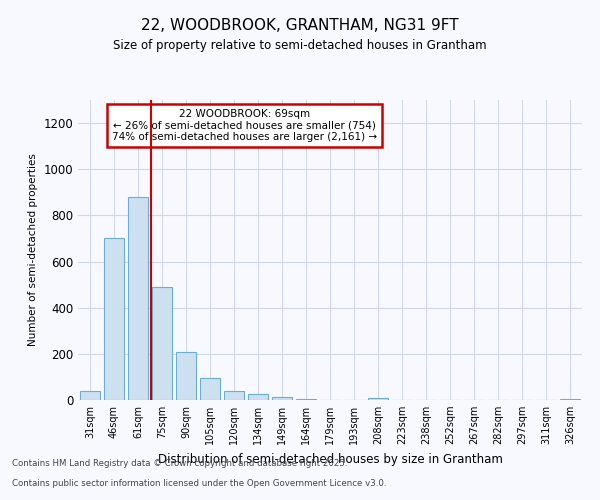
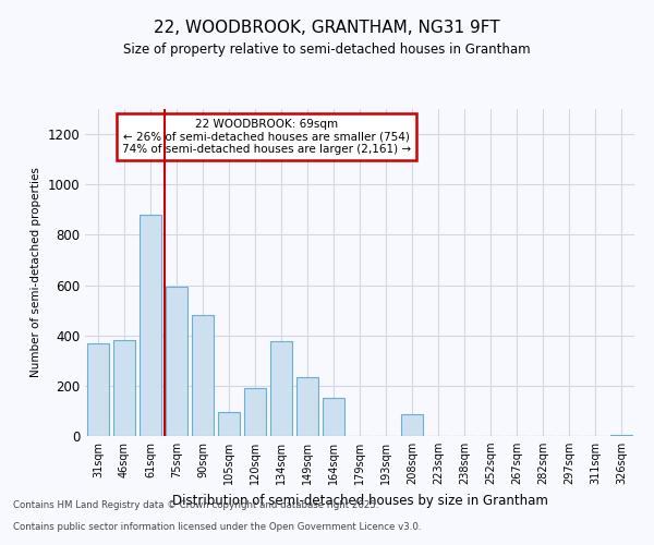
31sqm: 40 -> 370
46sqm: 700 -> 380
75sqm: 490 -> 595
90sqm: 210 -> 480
120sqm: 40 -> 190
134sqm: 25 -> 375
149sqm: 15 -> 235
164sqm: 5 -> 150
208sqm: 10 -> 85
